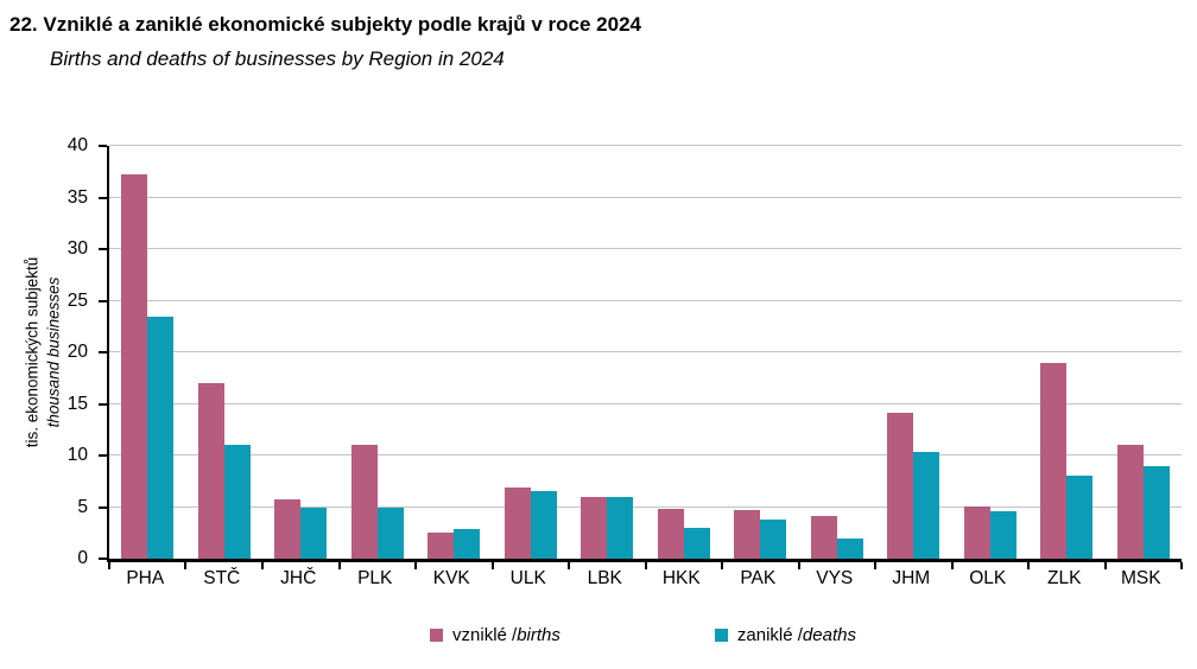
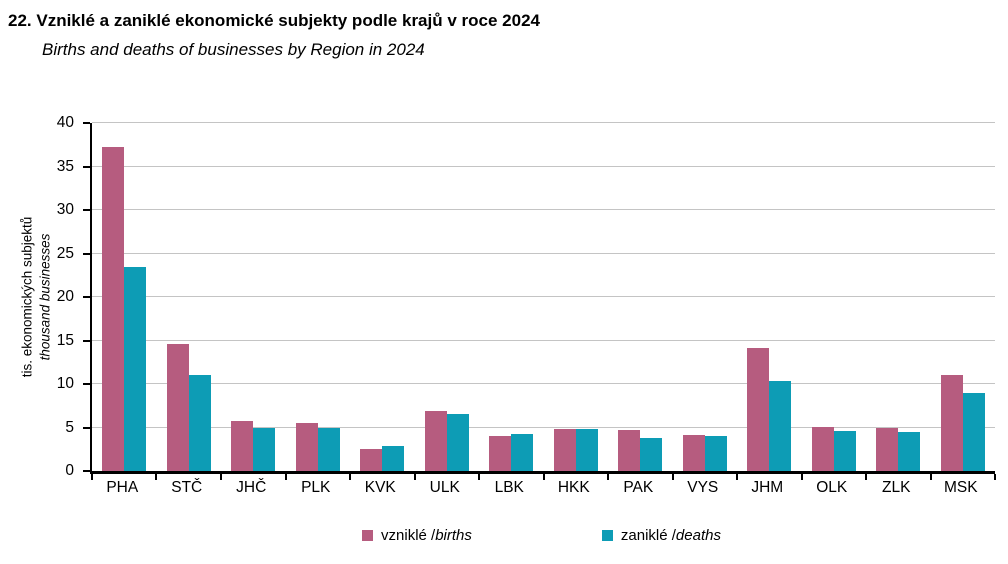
vzniklé / births/STČ: 17 -> 15
vzniklé / births/PLK: 11 -> 6
vzniklé / births/LBK: 6 -> 4
zaniklé / deaths/LBK: 6 -> 4
zaniklé / deaths/HKK: 3 -> 5
zaniklé / deaths/VYS: 2 -> 4
vzniklé / births/ZLK: 19 -> 5
zaniklé / deaths/ZLK: 8 -> 4
